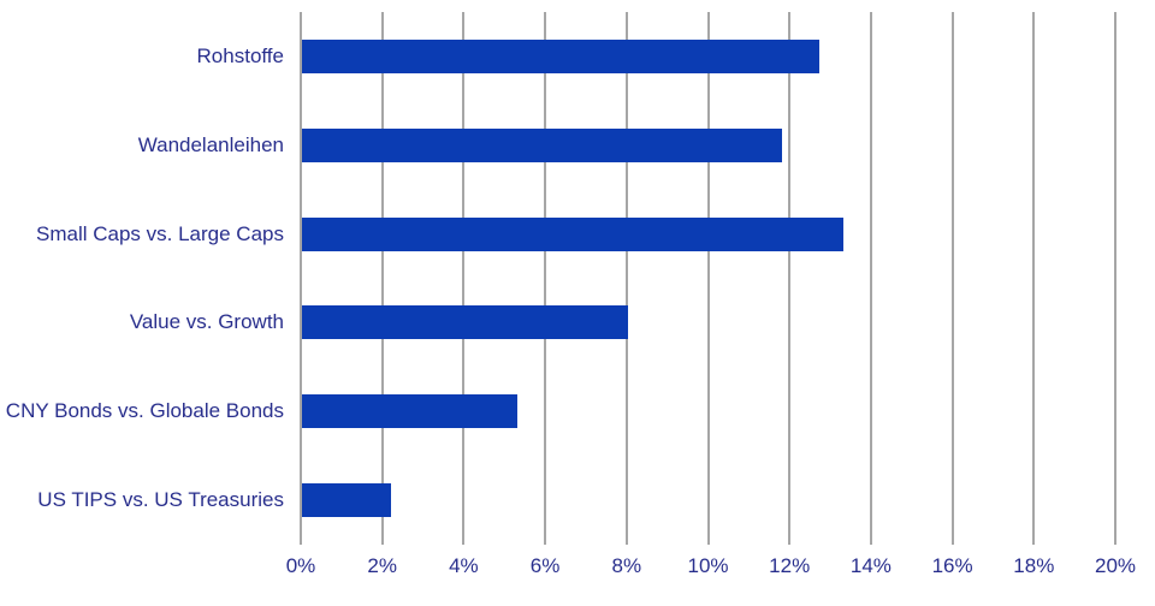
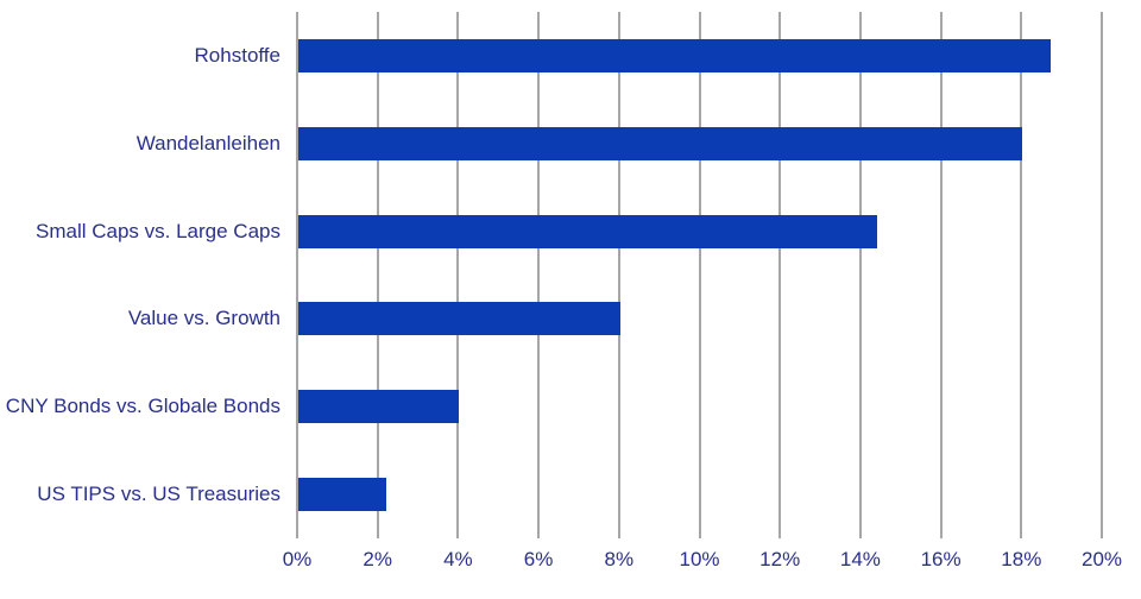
Rohstoffe: 12.7% -> 18.7%
Wandelanleihen: 11.8% -> 18.0%
Small Caps vs. Large Caps: 13.3% -> 14.4%
CNY Bonds vs. Globale Bonds: 5.3% -> 4.0%
